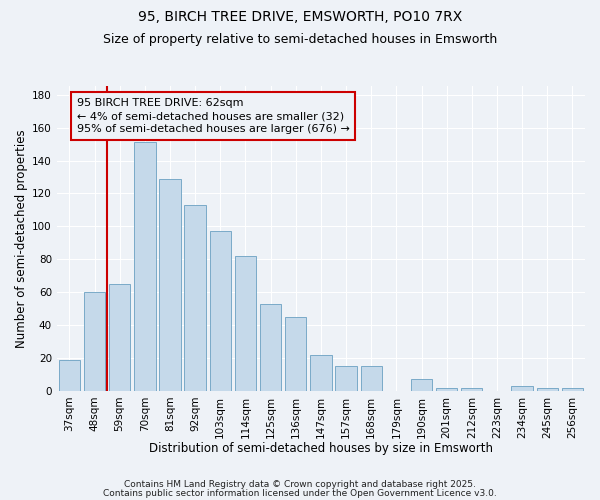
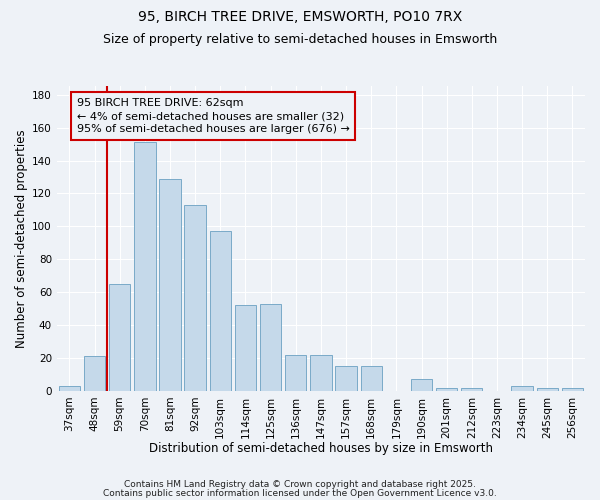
37sqm: 19 -> 3
48sqm: 60 -> 21
114sqm: 82 -> 52
136sqm: 45 -> 22
